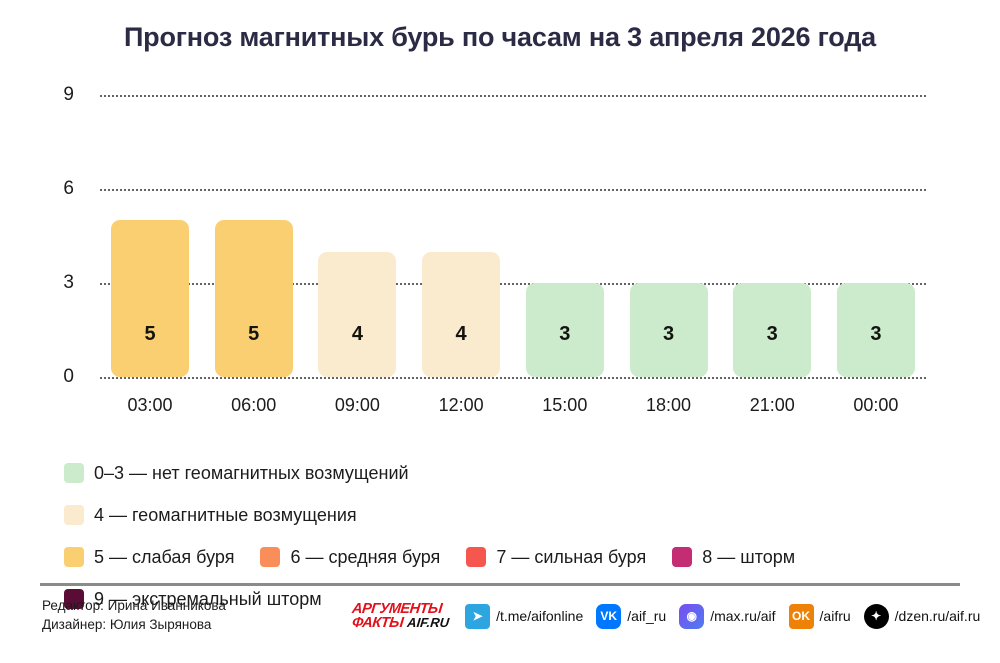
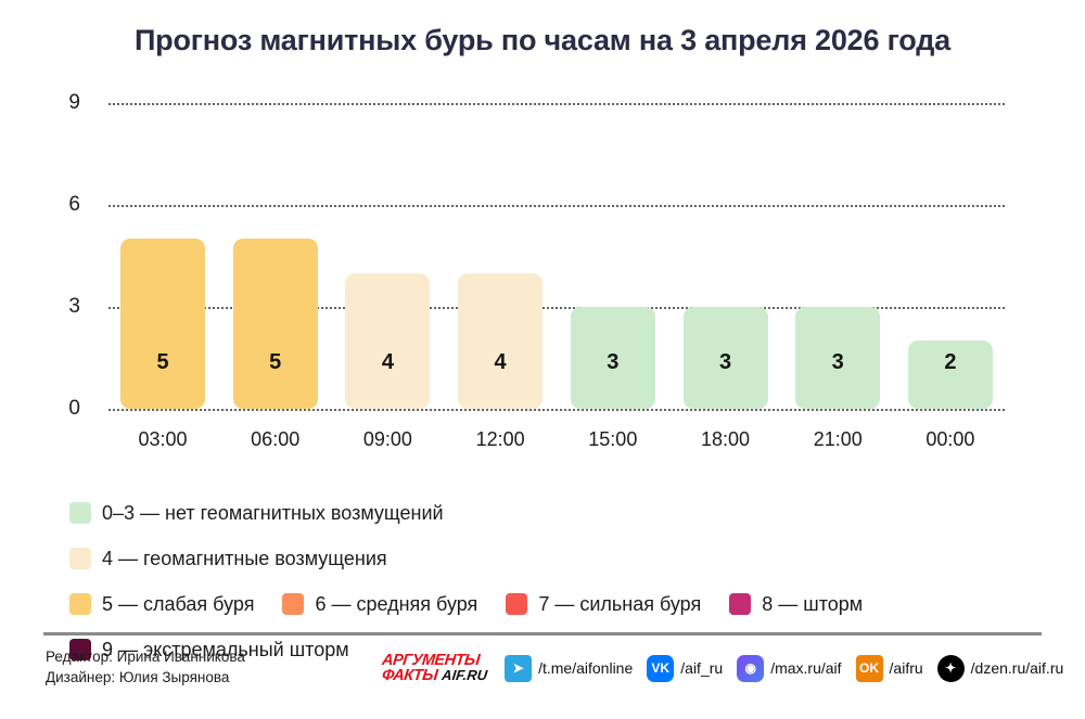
00:00: 3 -> 2
